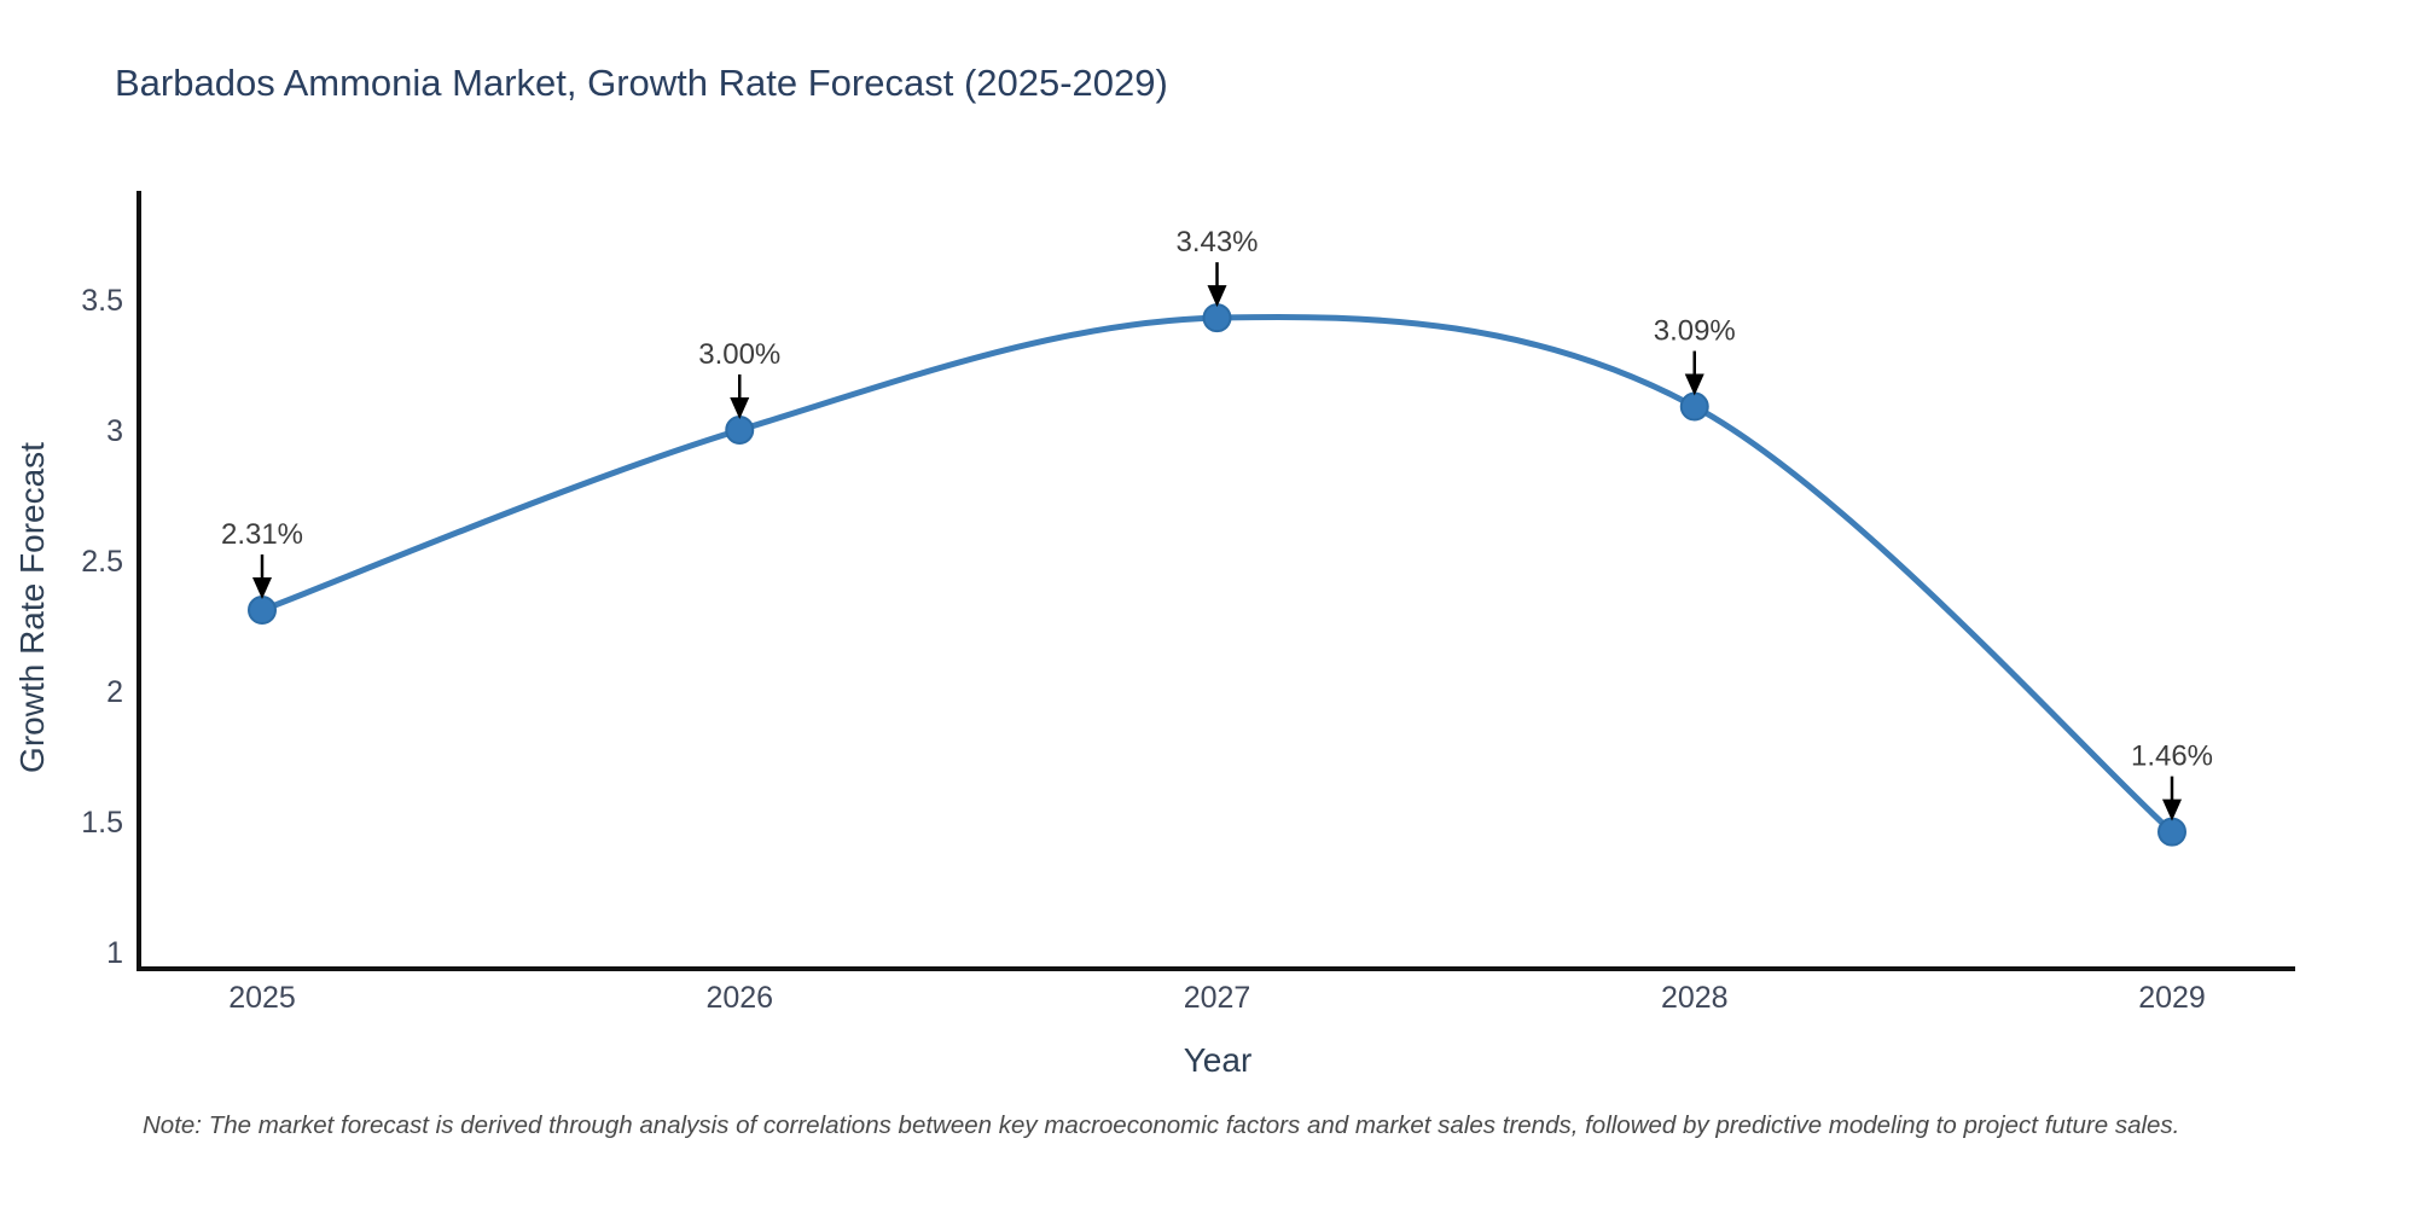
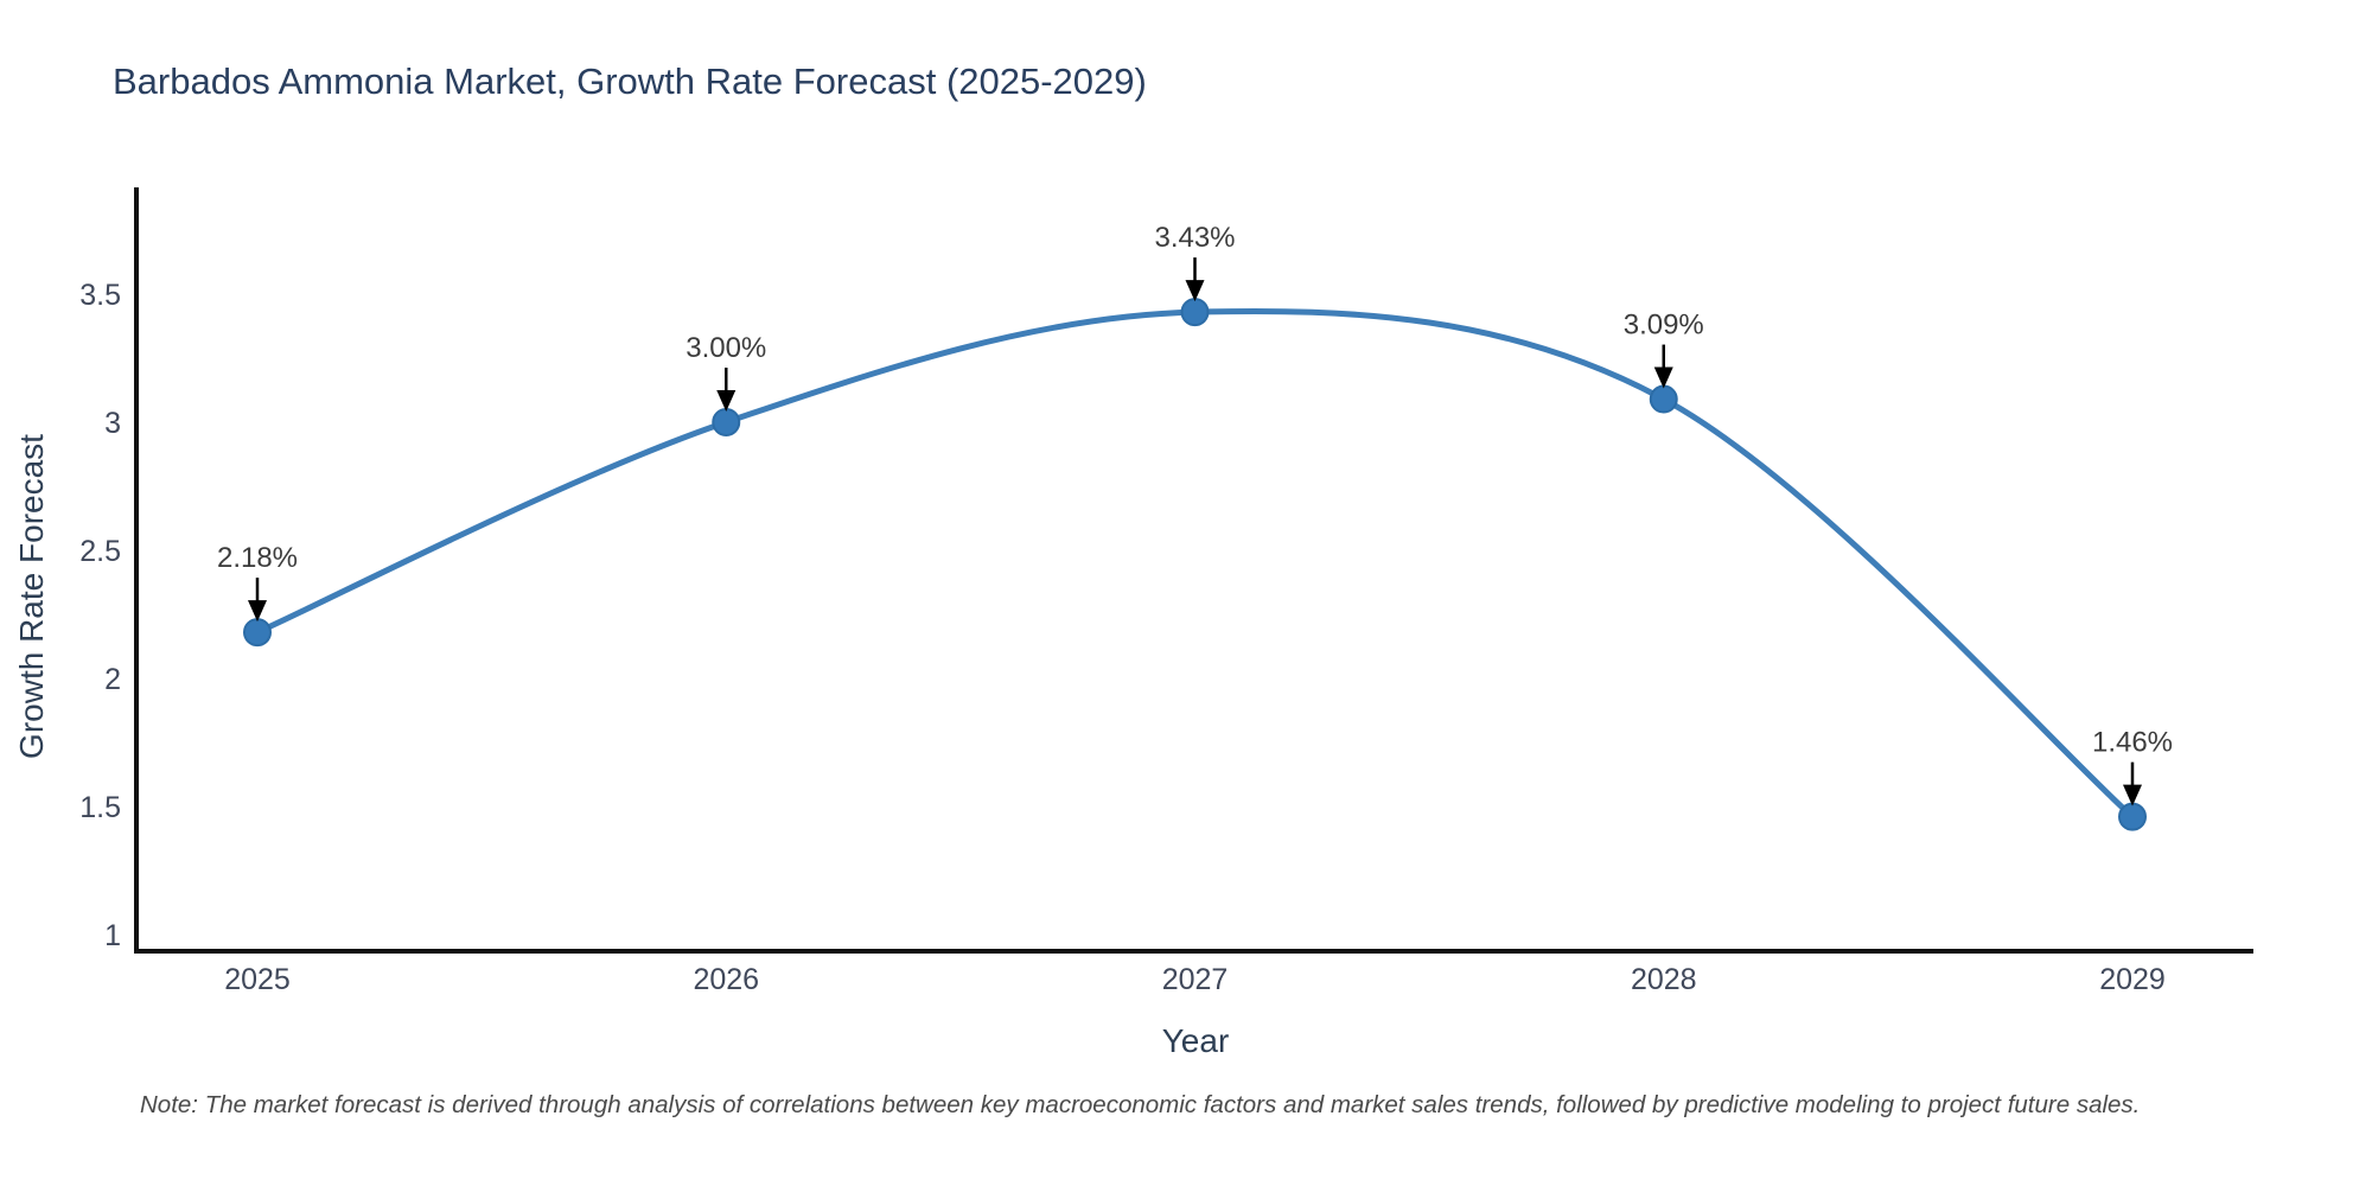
2025: 2.31% -> 2.18%
